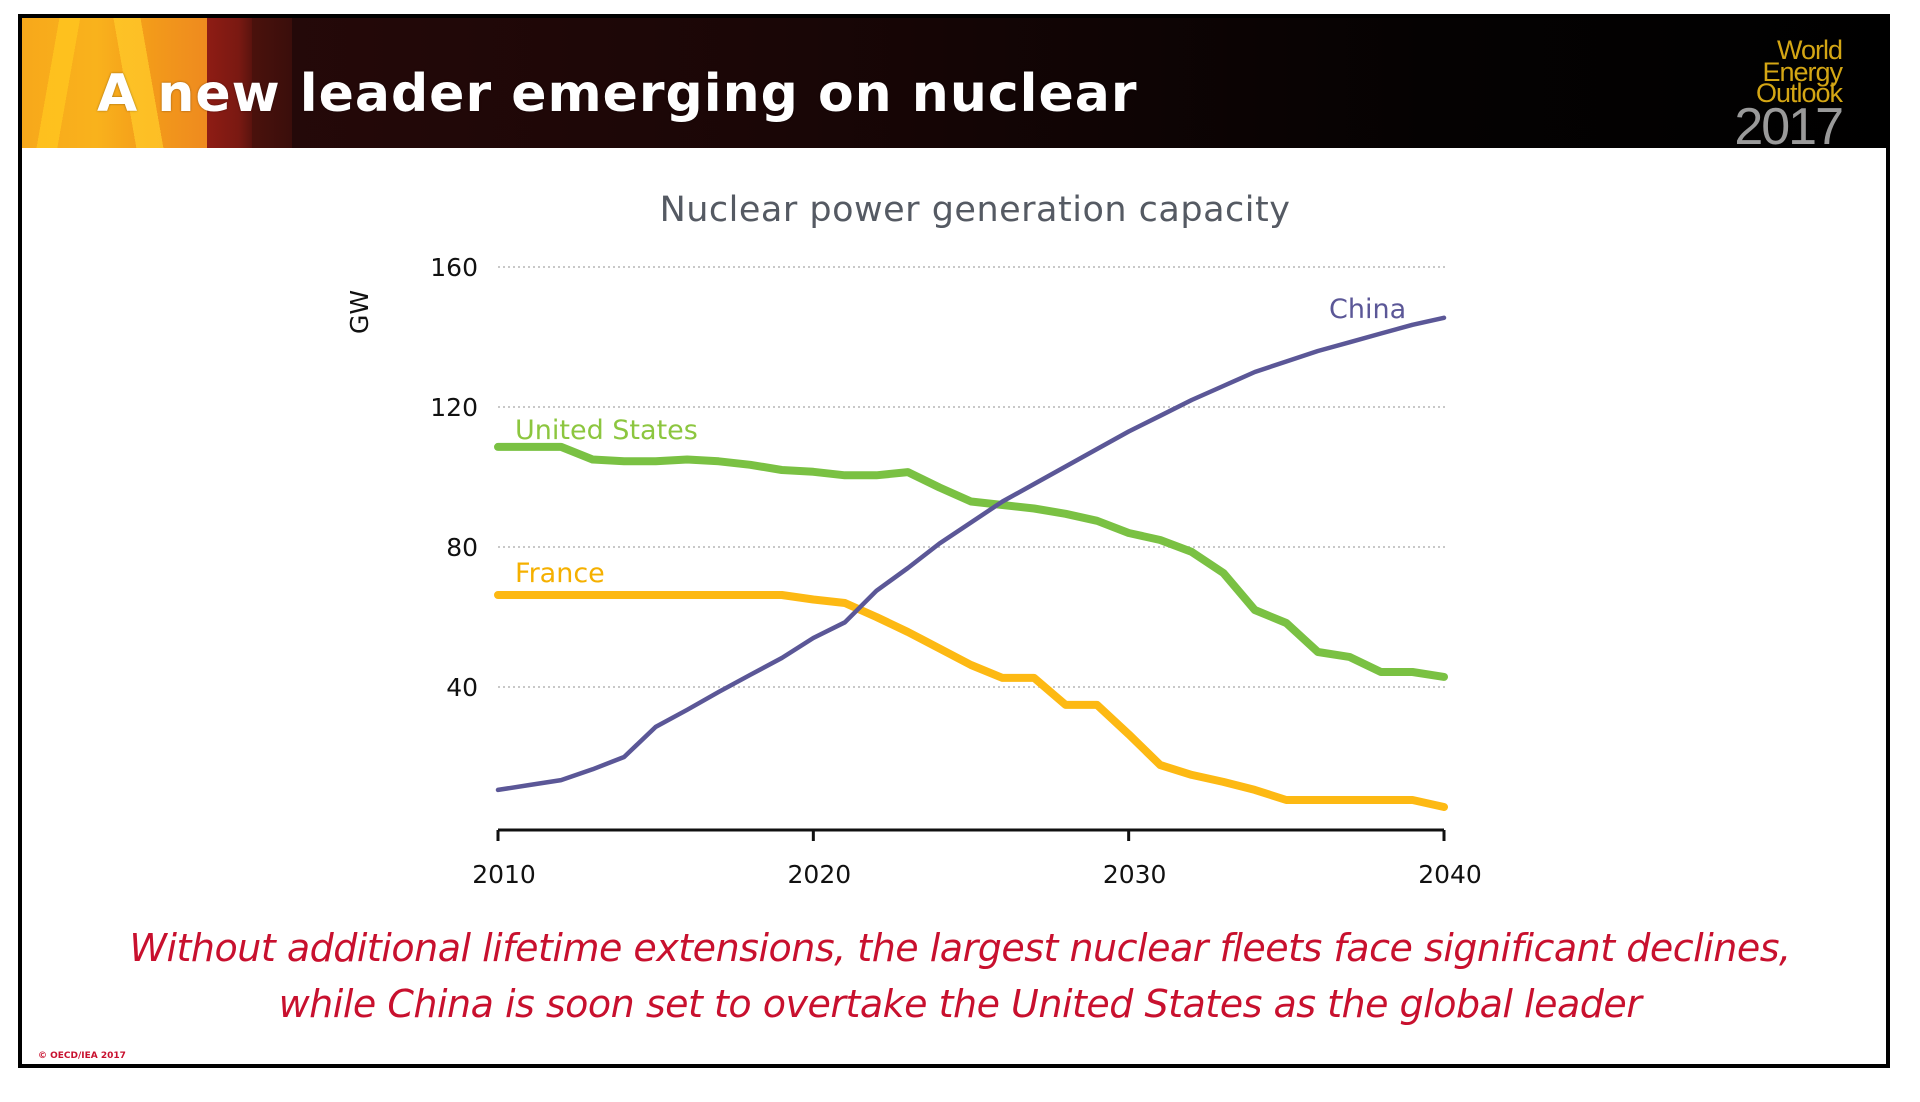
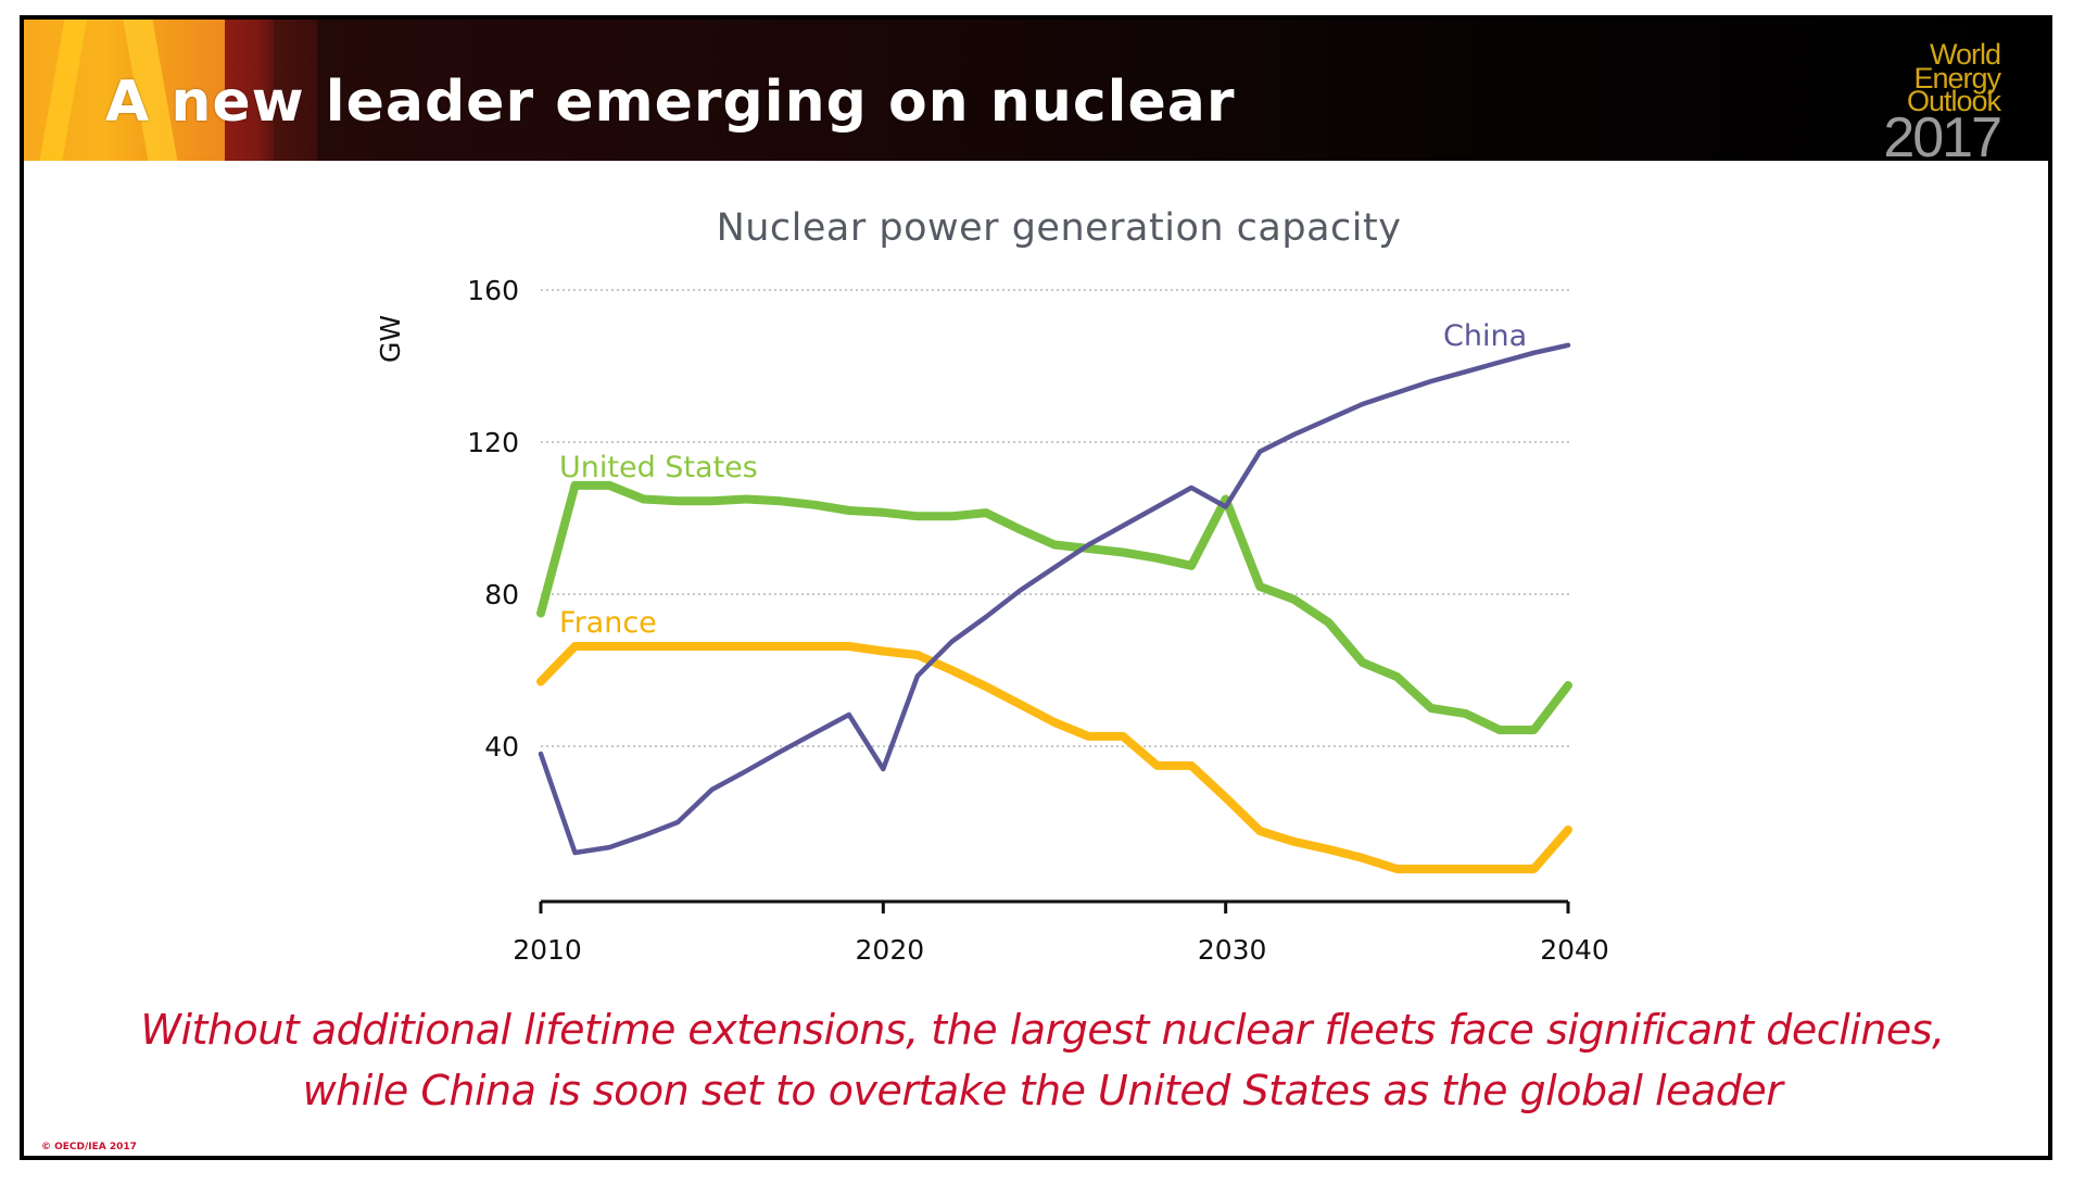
China/2010: 11 -> 38
United States/2010: 109 -> 75
France/2010: 66 -> 57
China/2020: 54 -> 34
China/2030: 113 -> 103
United States/2030: 84 -> 105
United States/2040: 43 -> 56
France/2040: 6 -> 18
